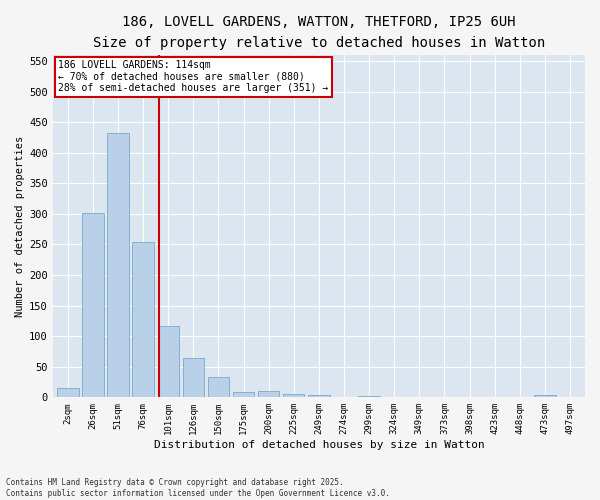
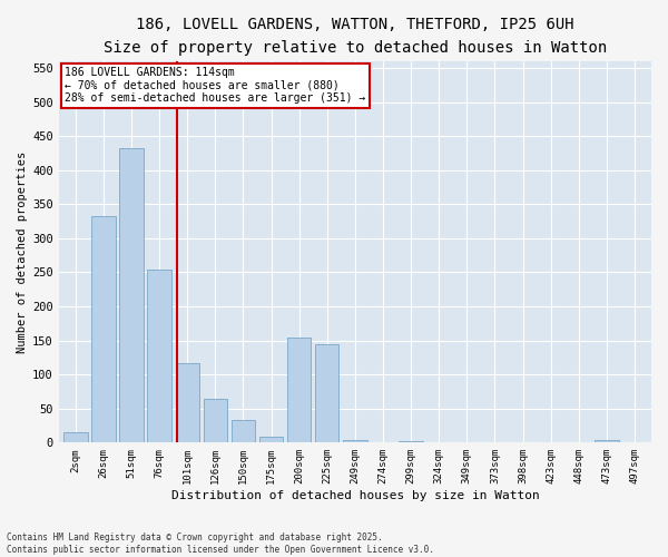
26sqm: 302 -> 332
200sqm: 11 -> 154
225sqm: 5 -> 144
